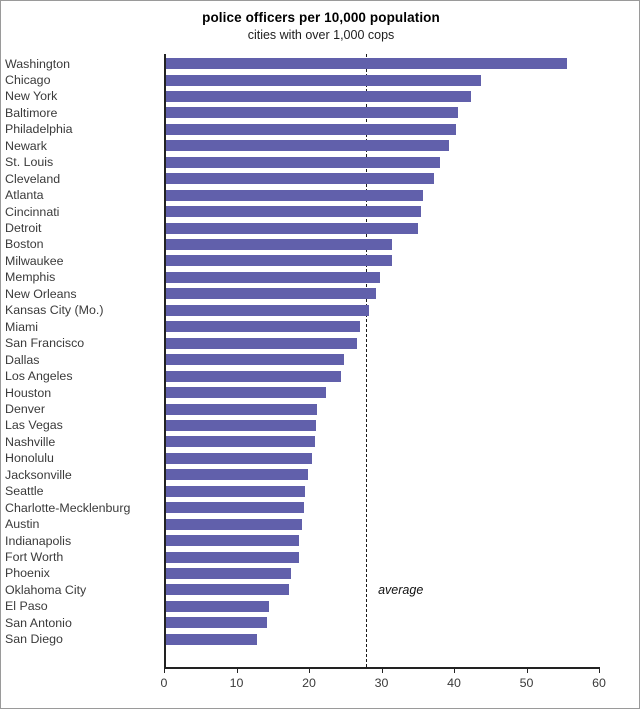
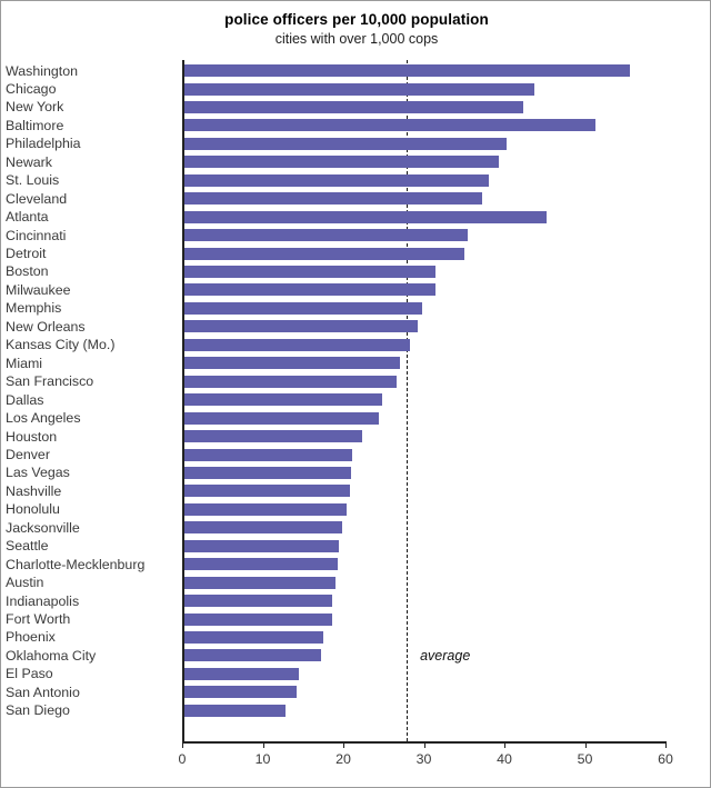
Baltimore: 40 -> 51
Atlanta: 36 -> 45
